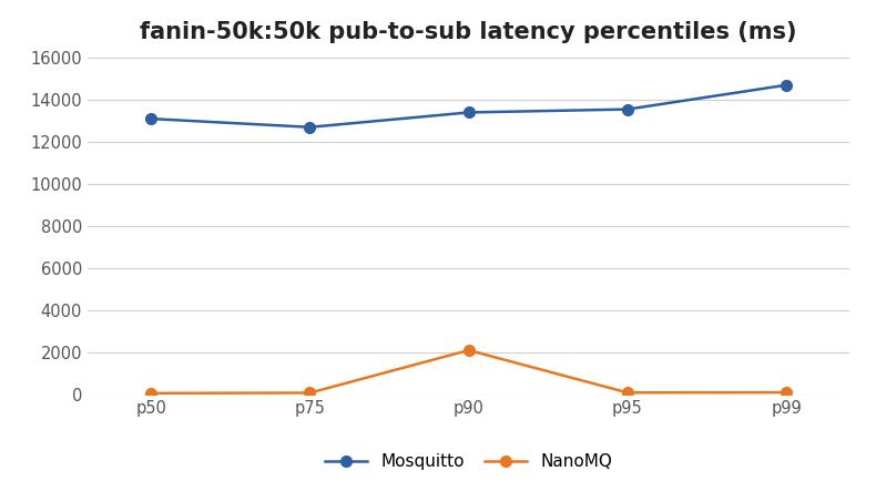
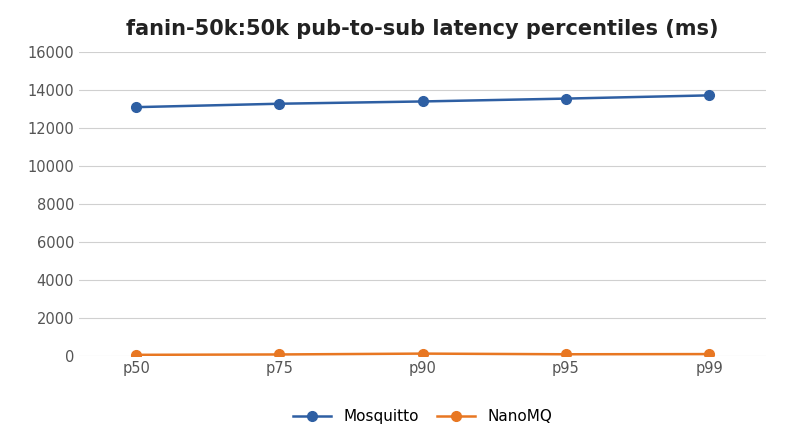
Mosquitto/p75: 12700 -> 13300
NanoMQ/p90: 2100 -> 100
Mosquitto/p99: 14700 -> 13700
